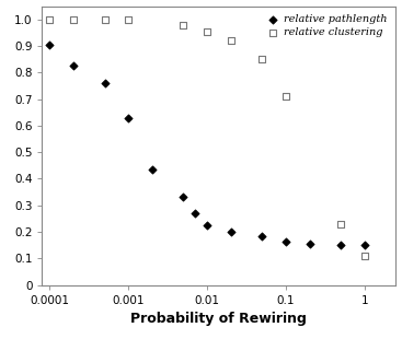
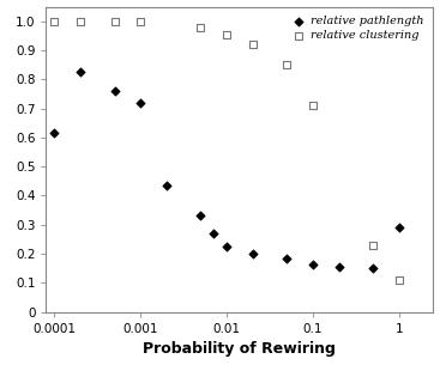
relative pathlength/0.0001: 0.905 -> 0.615
relative pathlength/0.001: 0.630 -> 0.720
relative pathlength/1: 0.150 -> 0.290
